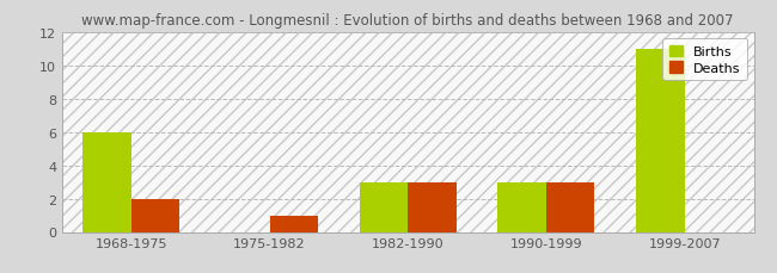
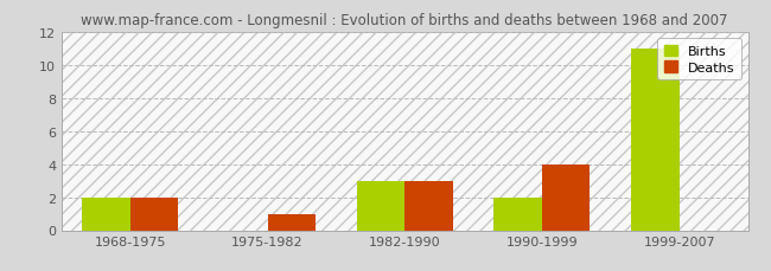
Births/1968-1975: 6 -> 2
Births/1990-1999: 3 -> 2
Deaths/1990-1999: 3 -> 4
